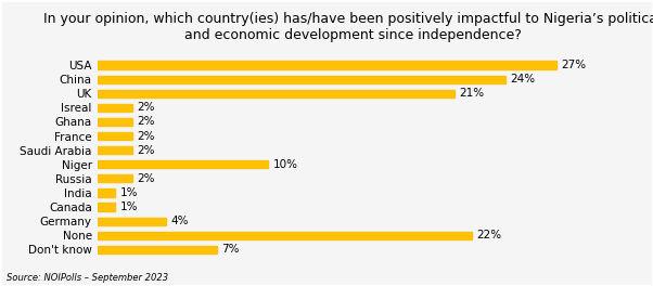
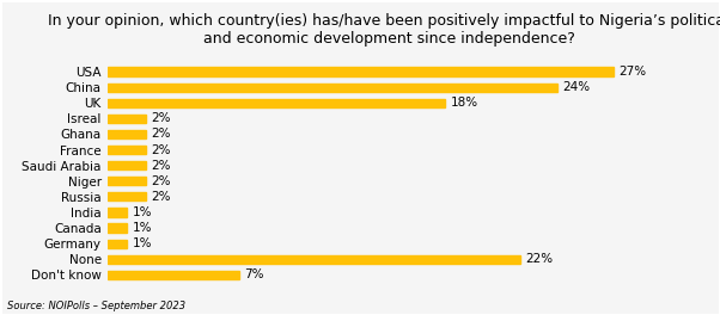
UK: 21% -> 18%
Niger: 10% -> 2%
Germany: 4% -> 1%
